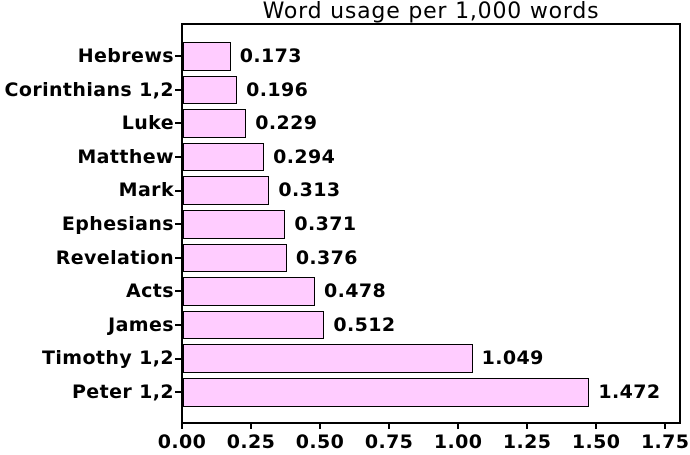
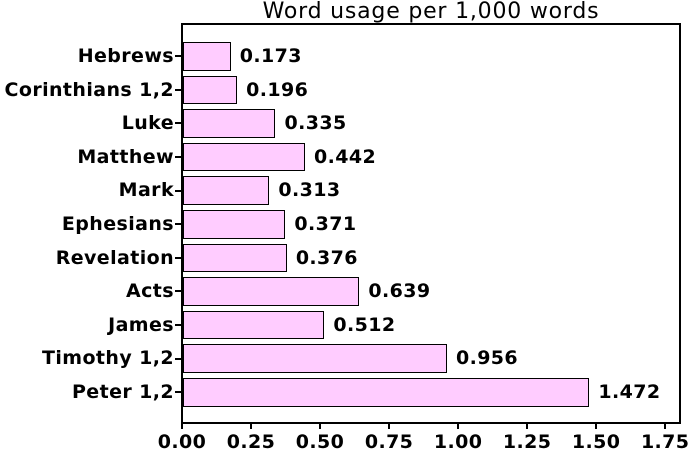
Luke: 0.229 -> 0.335
Matthew: 0.294 -> 0.442
Acts: 0.478 -> 0.639
Timothy 1,2: 1.049 -> 0.956
